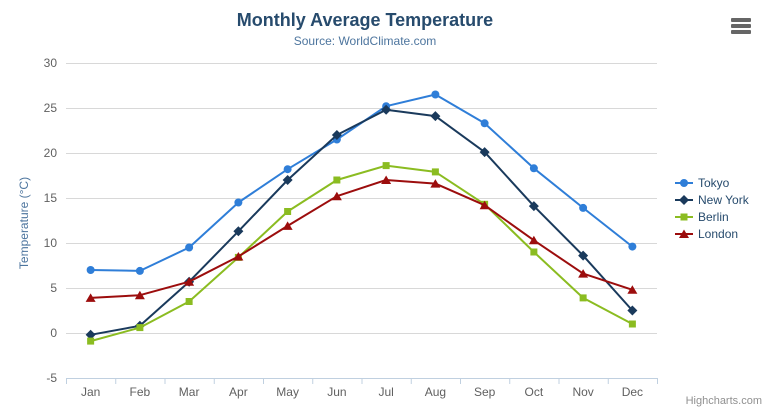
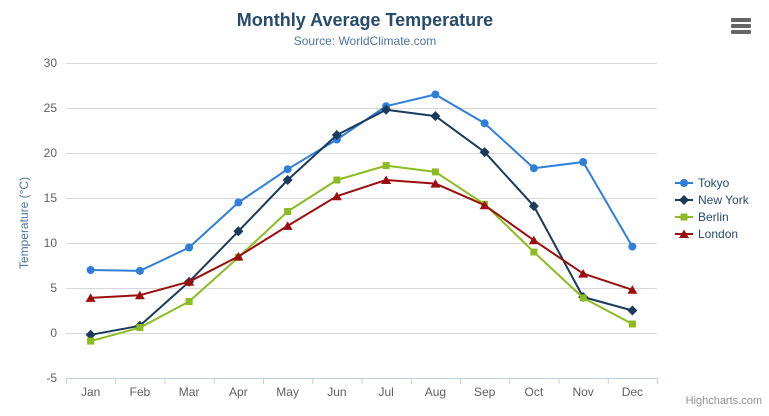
Tokyo/Nov: 14 -> 19
New York/Nov: 9 -> 4
